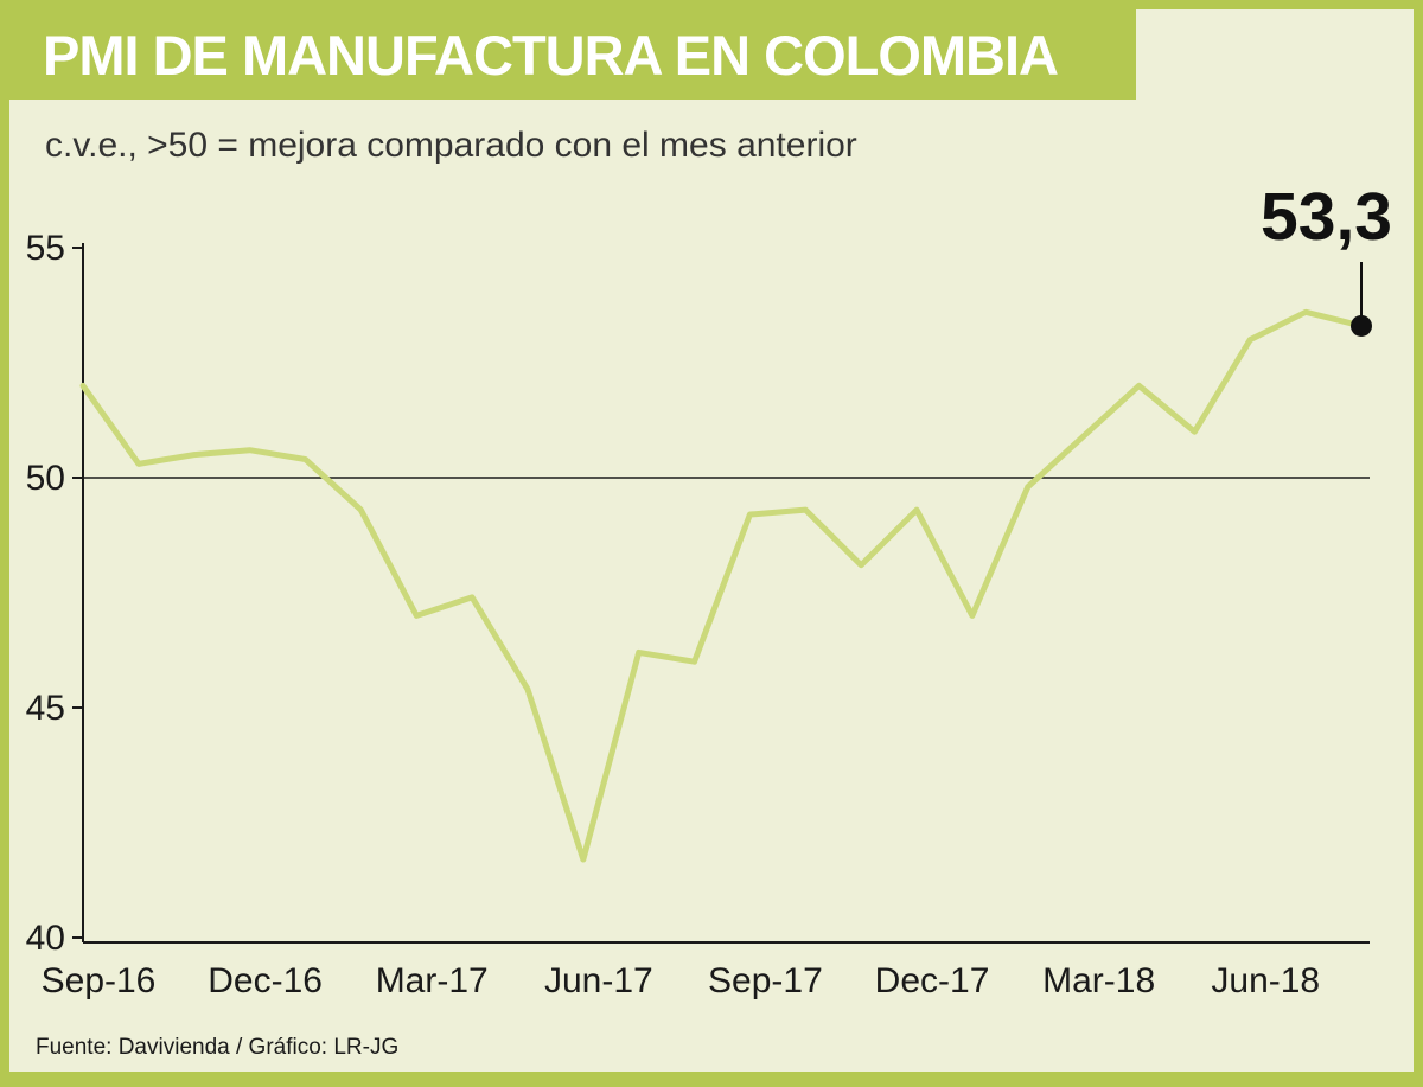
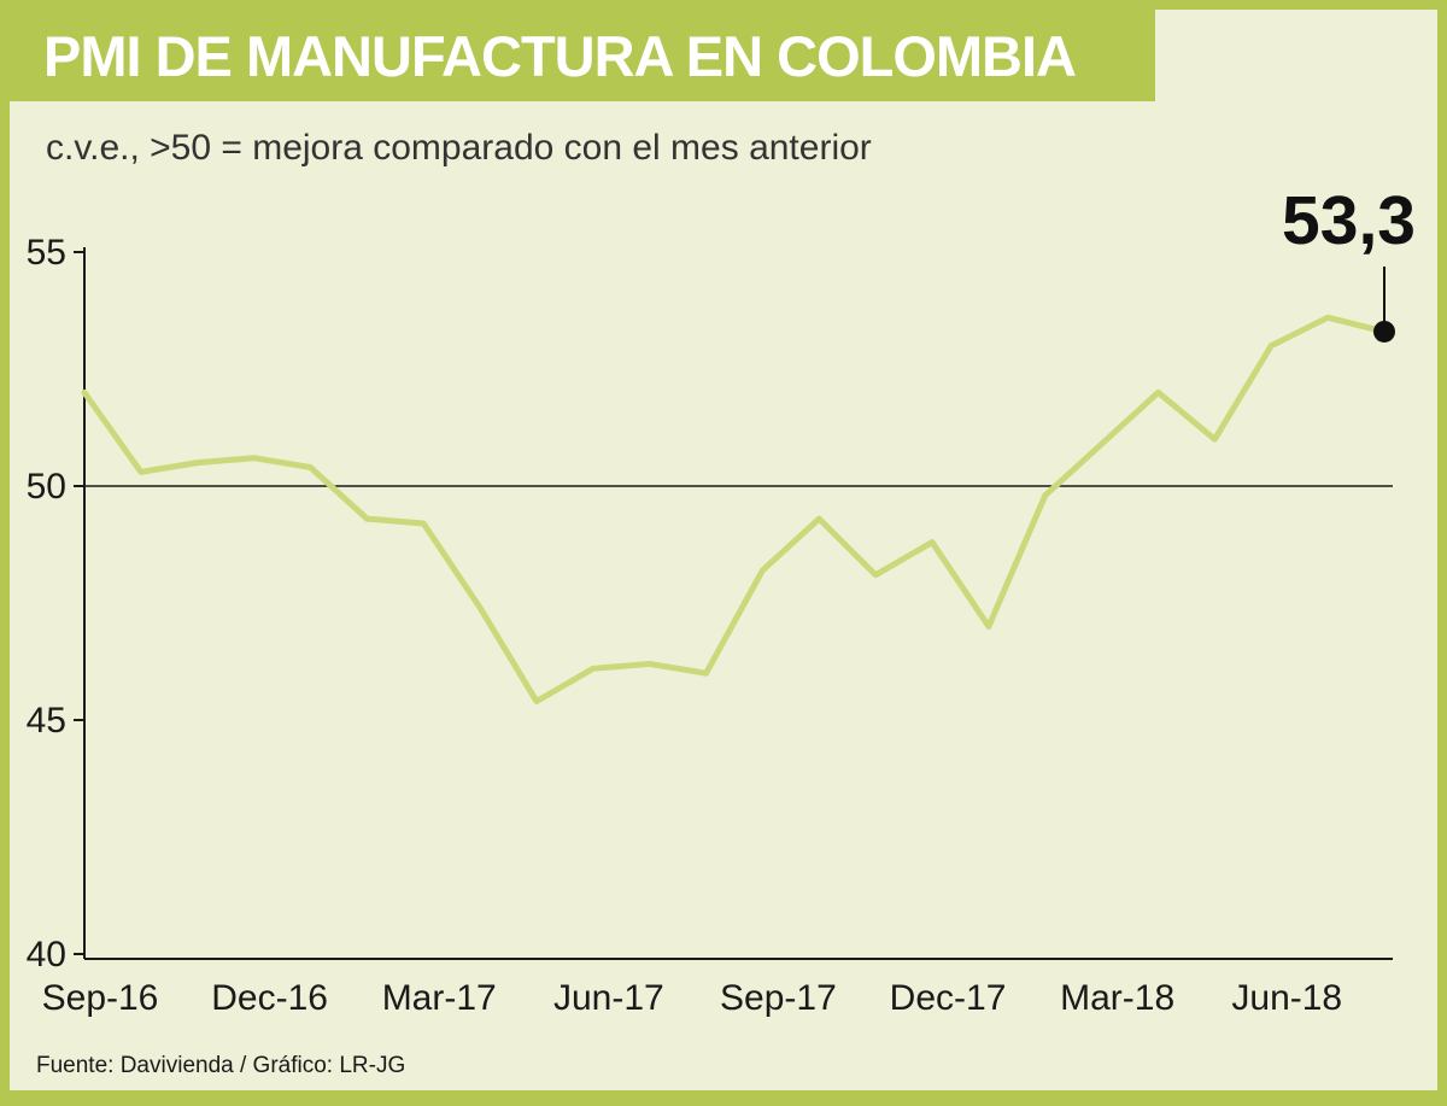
Mar-17: 47.0 -> 49.2
Jun-17: 41.7 -> 46.1
Sep-17: 49.2 -> 48.2
Dec-17: 49.3 -> 48.8
